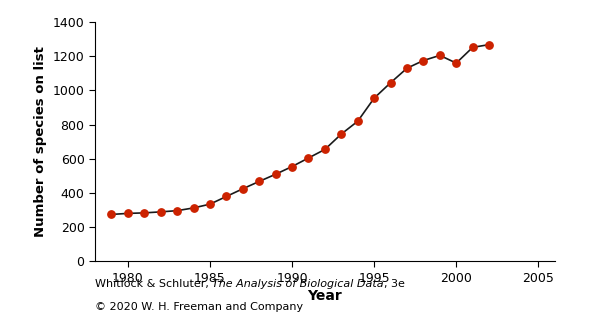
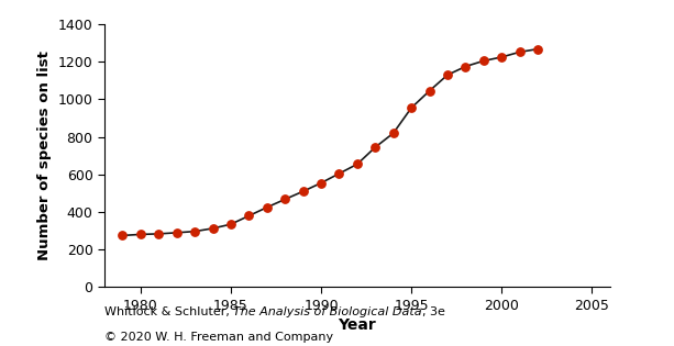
2000: 1160 -> 1220
